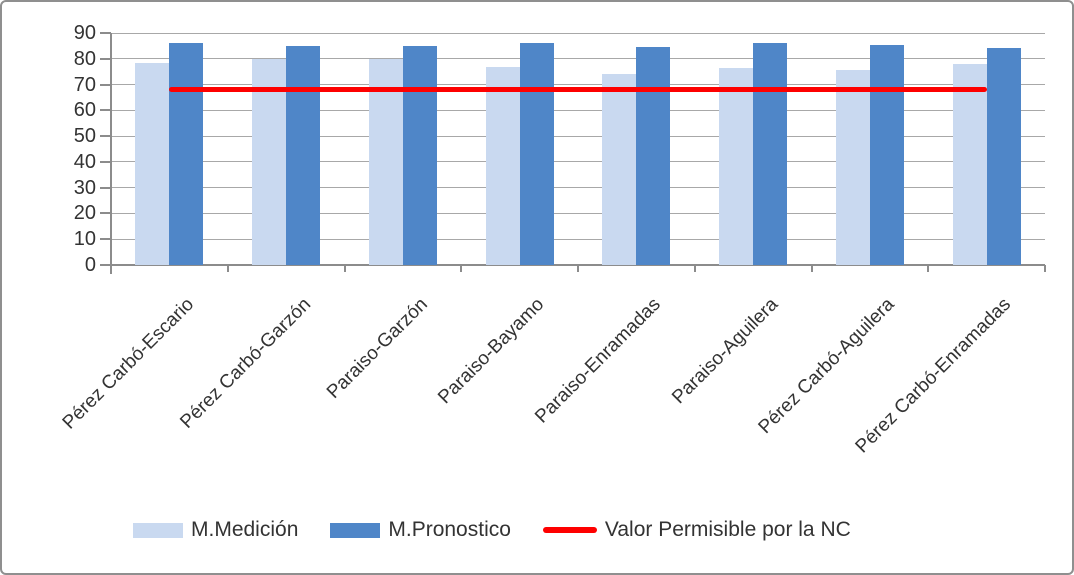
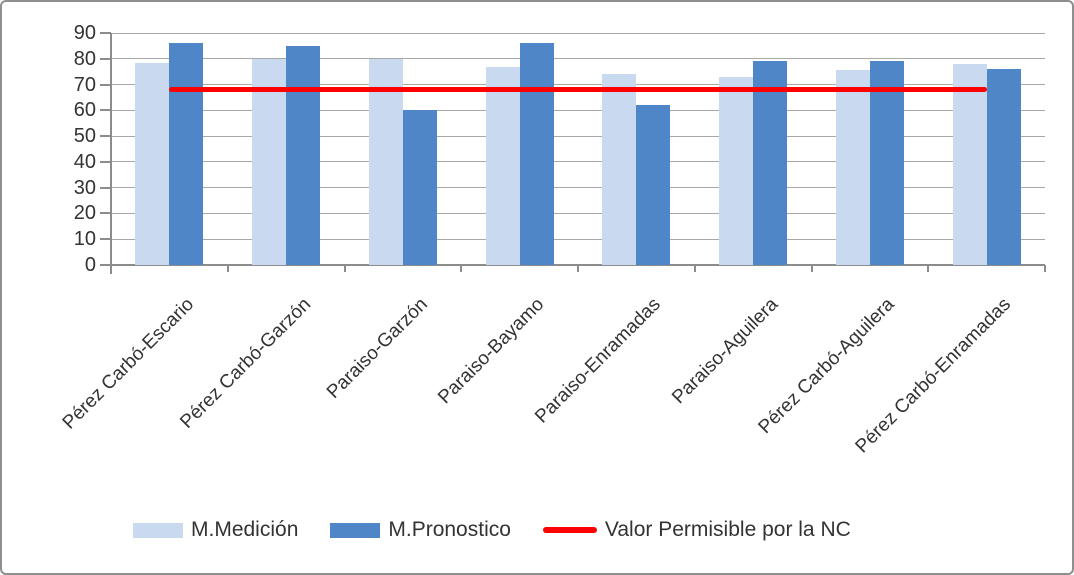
M.Pronostico/Paraiso-Garzón: 85 -> 60
M.Pronostico/Paraiso-Enramadas: 84 -> 62
M.Medición/Paraiso-Aguilera: 76 -> 73
M.Pronostico/Paraiso-Aguilera: 86 -> 79
M.Pronostico/Pérez Carbó-Aguilera: 86 -> 79
M.Pronostico/Pérez Carbó-Enramadas: 84 -> 76
